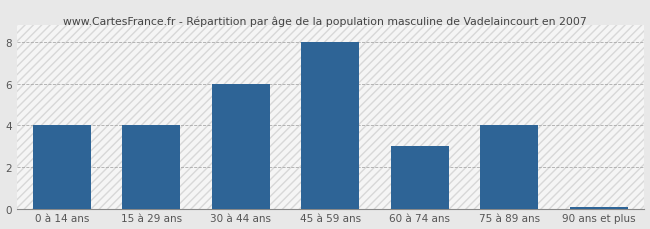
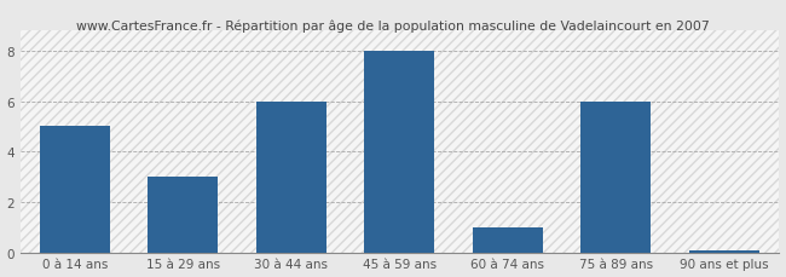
0 à 14 ans: 4.0 -> 5.0
15 à 29 ans: 4.0 -> 3.0
60 à 74 ans: 3.0 -> 1.0
75 à 89 ans: 4.0 -> 6.0
